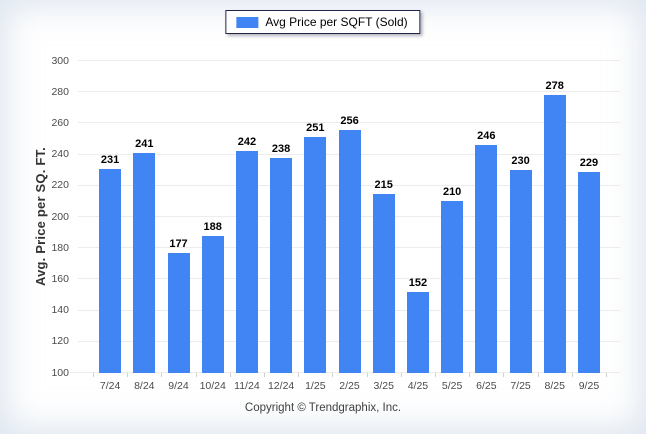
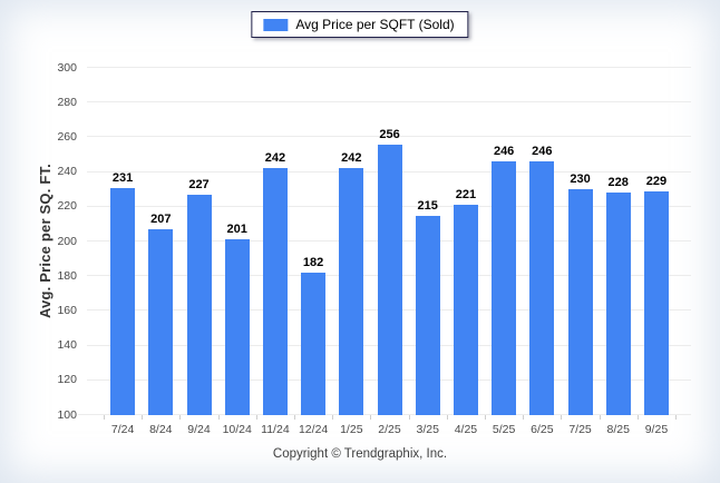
8/24: 241 -> 207
9/24: 177 -> 227
10/24: 188 -> 201
12/24: 238 -> 182
1/25: 251 -> 242
4/25: 152 -> 221
5/25: 210 -> 246
8/25: 278 -> 228
